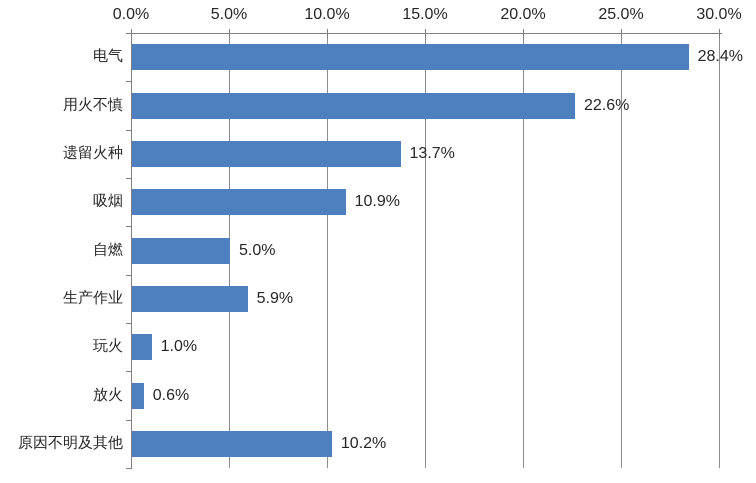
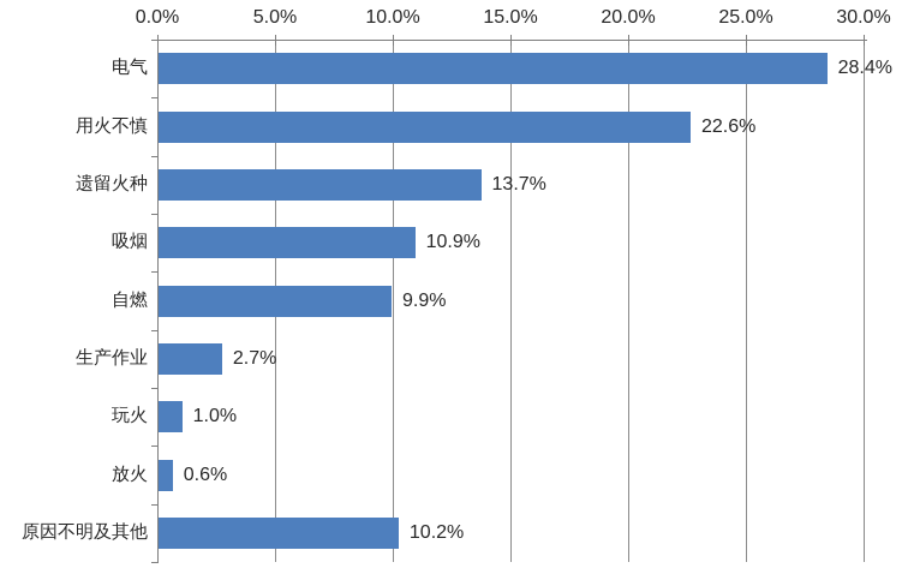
自燃: 5.0% -> 9.9%
生产作业: 5.9% -> 2.7%
